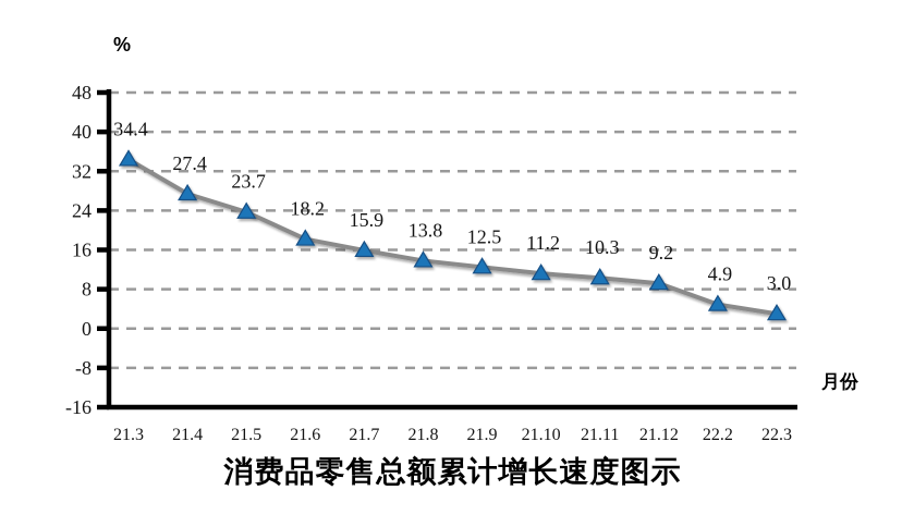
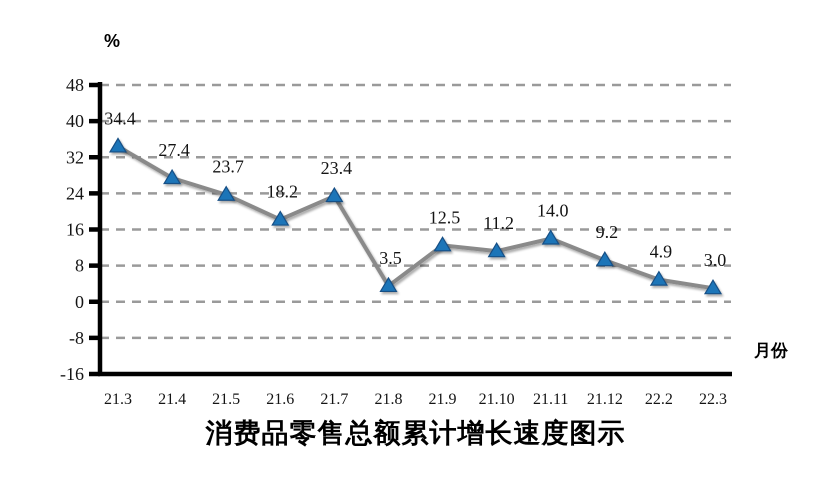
21.7: 15.9 -> 23.4
21.8: 13.8 -> 3.5
21.11: 10.3 -> 14.0
